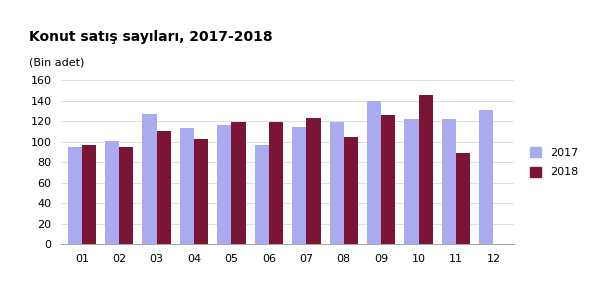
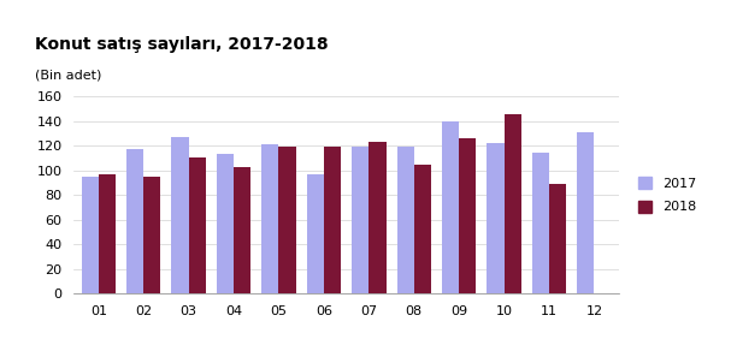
2017/02: 101 -> 117
2017/05: 116 -> 121
2017/07: 114 -> 119
2017/11: 122 -> 114
